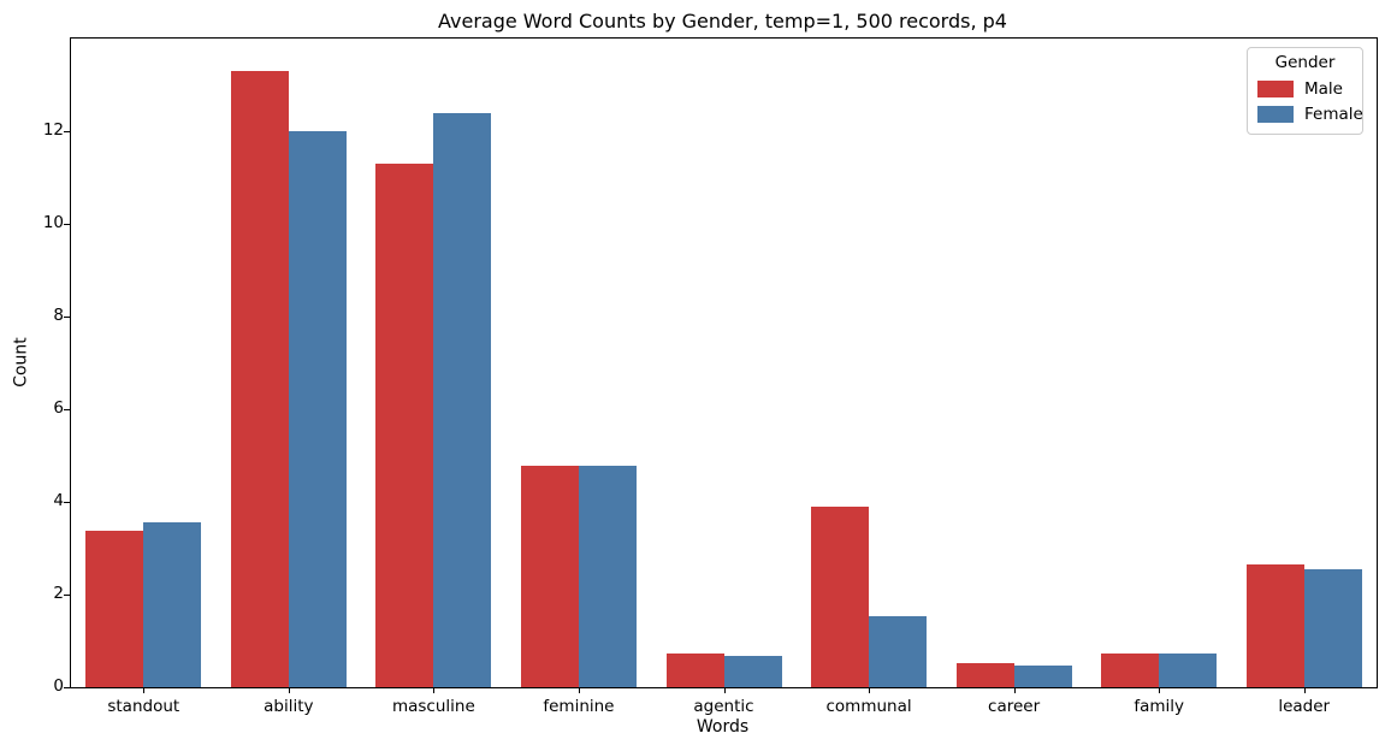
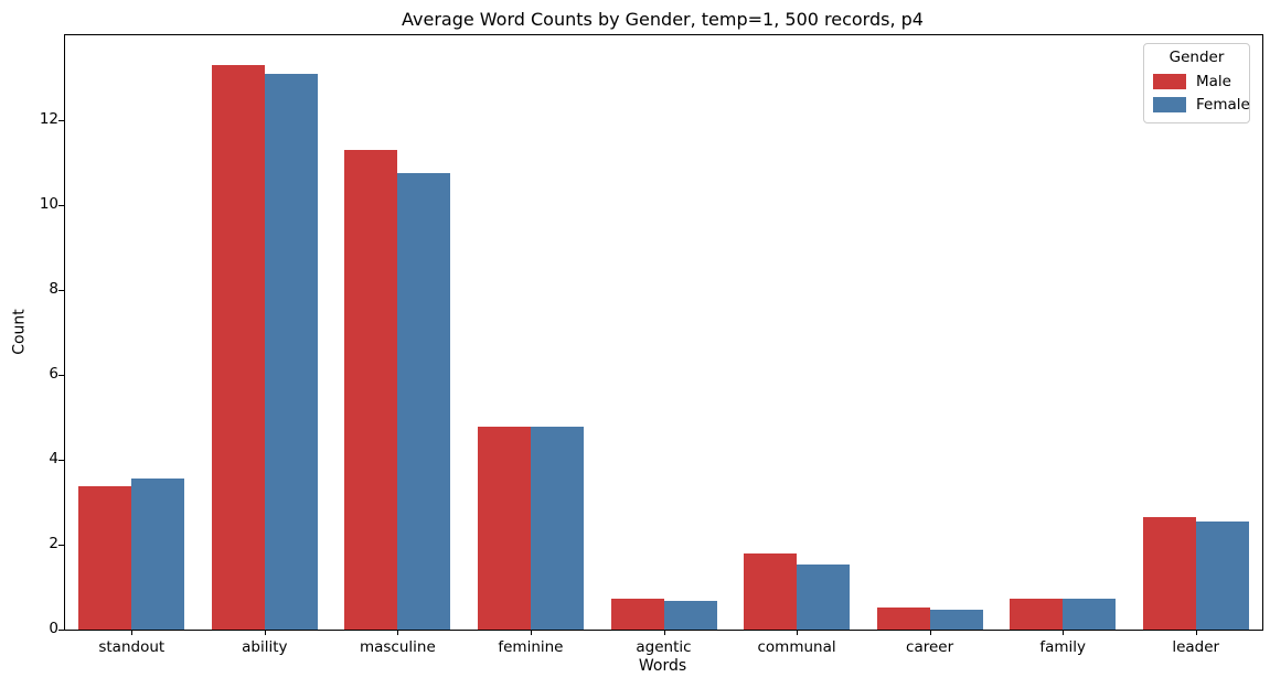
Female/ability: 12.0 -> 13.1
Female/masculine: 12.4 -> 10.8
Male/communal: 3.9 -> 1.8
